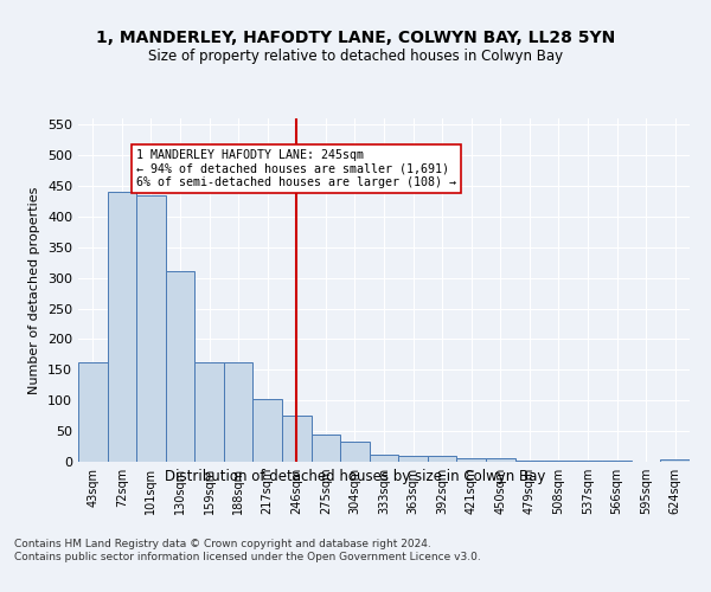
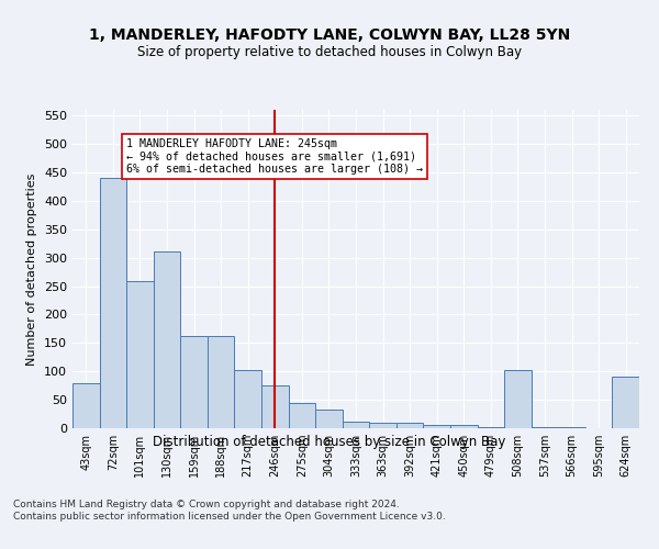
43sqm: 162 -> 80
101sqm: 435 -> 258
508sqm: 2 -> 102
624sqm: 3 -> 90
